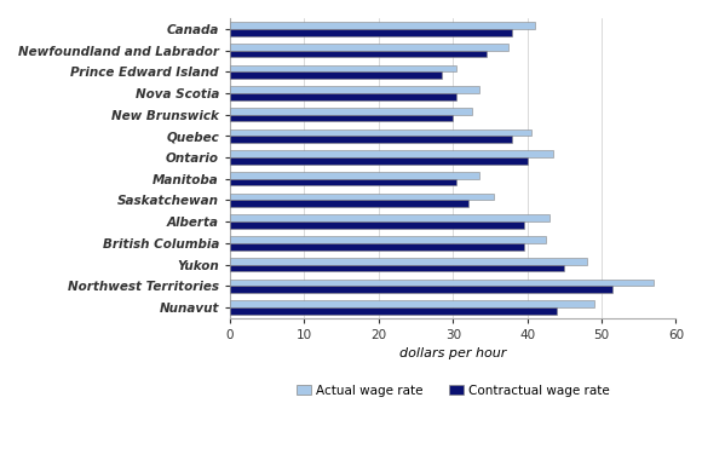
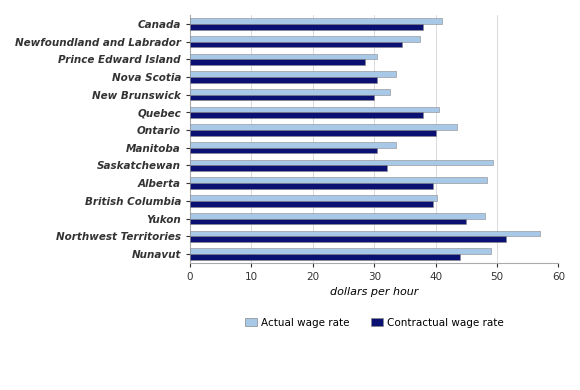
Actual wage rate/Saskatchewan: 35.5 -> 49.4
Actual wage rate/Alberta: 43.0 -> 48.4
Actual wage rate/British Columbia: 42.5 -> 40.2
